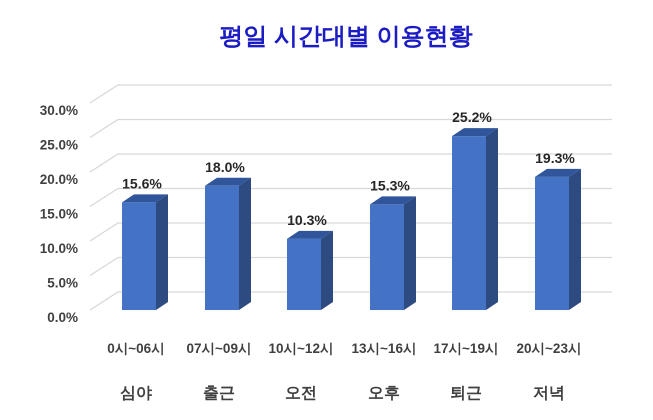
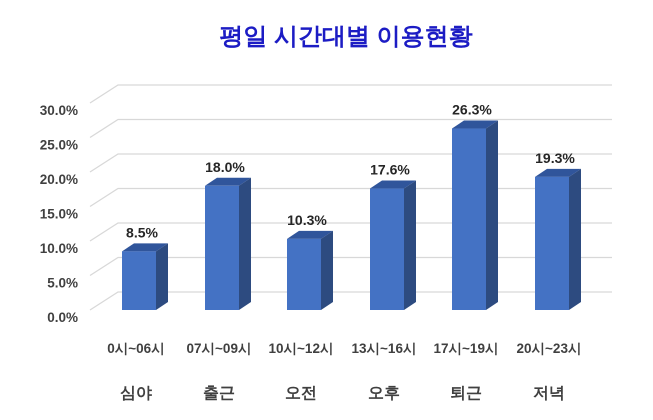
0시~06시: 15.6% -> 8.5%
13시~16시: 15.3% -> 17.6%
17시~19시: 25.2% -> 26.3%
